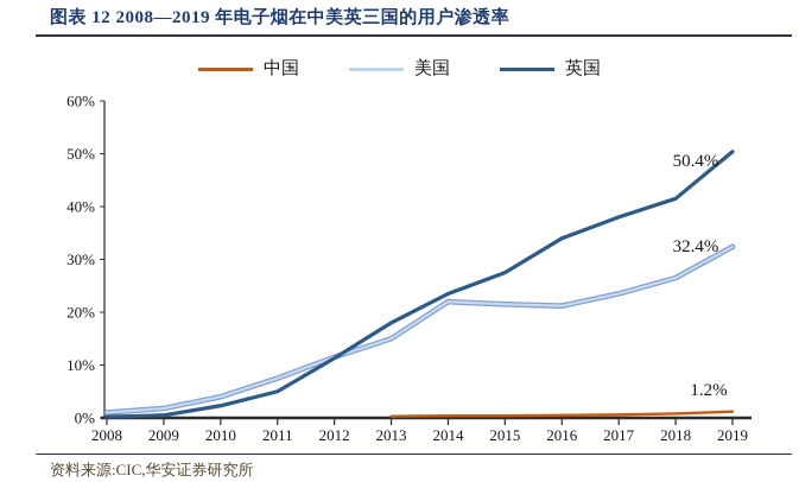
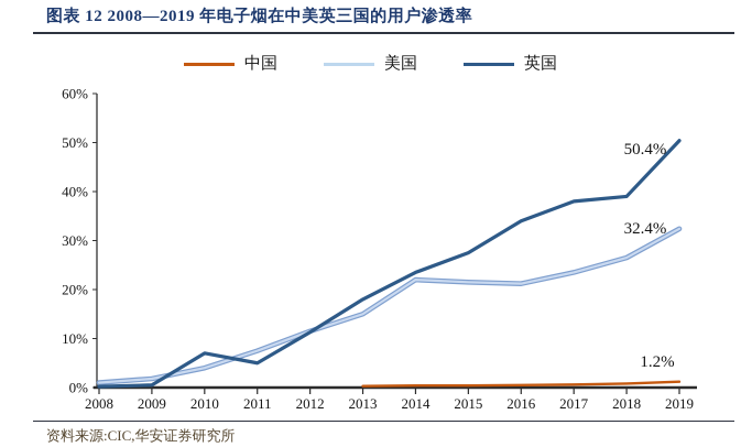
英国/2010: 2% -> 7%
英国/2018: 42% -> 39%
